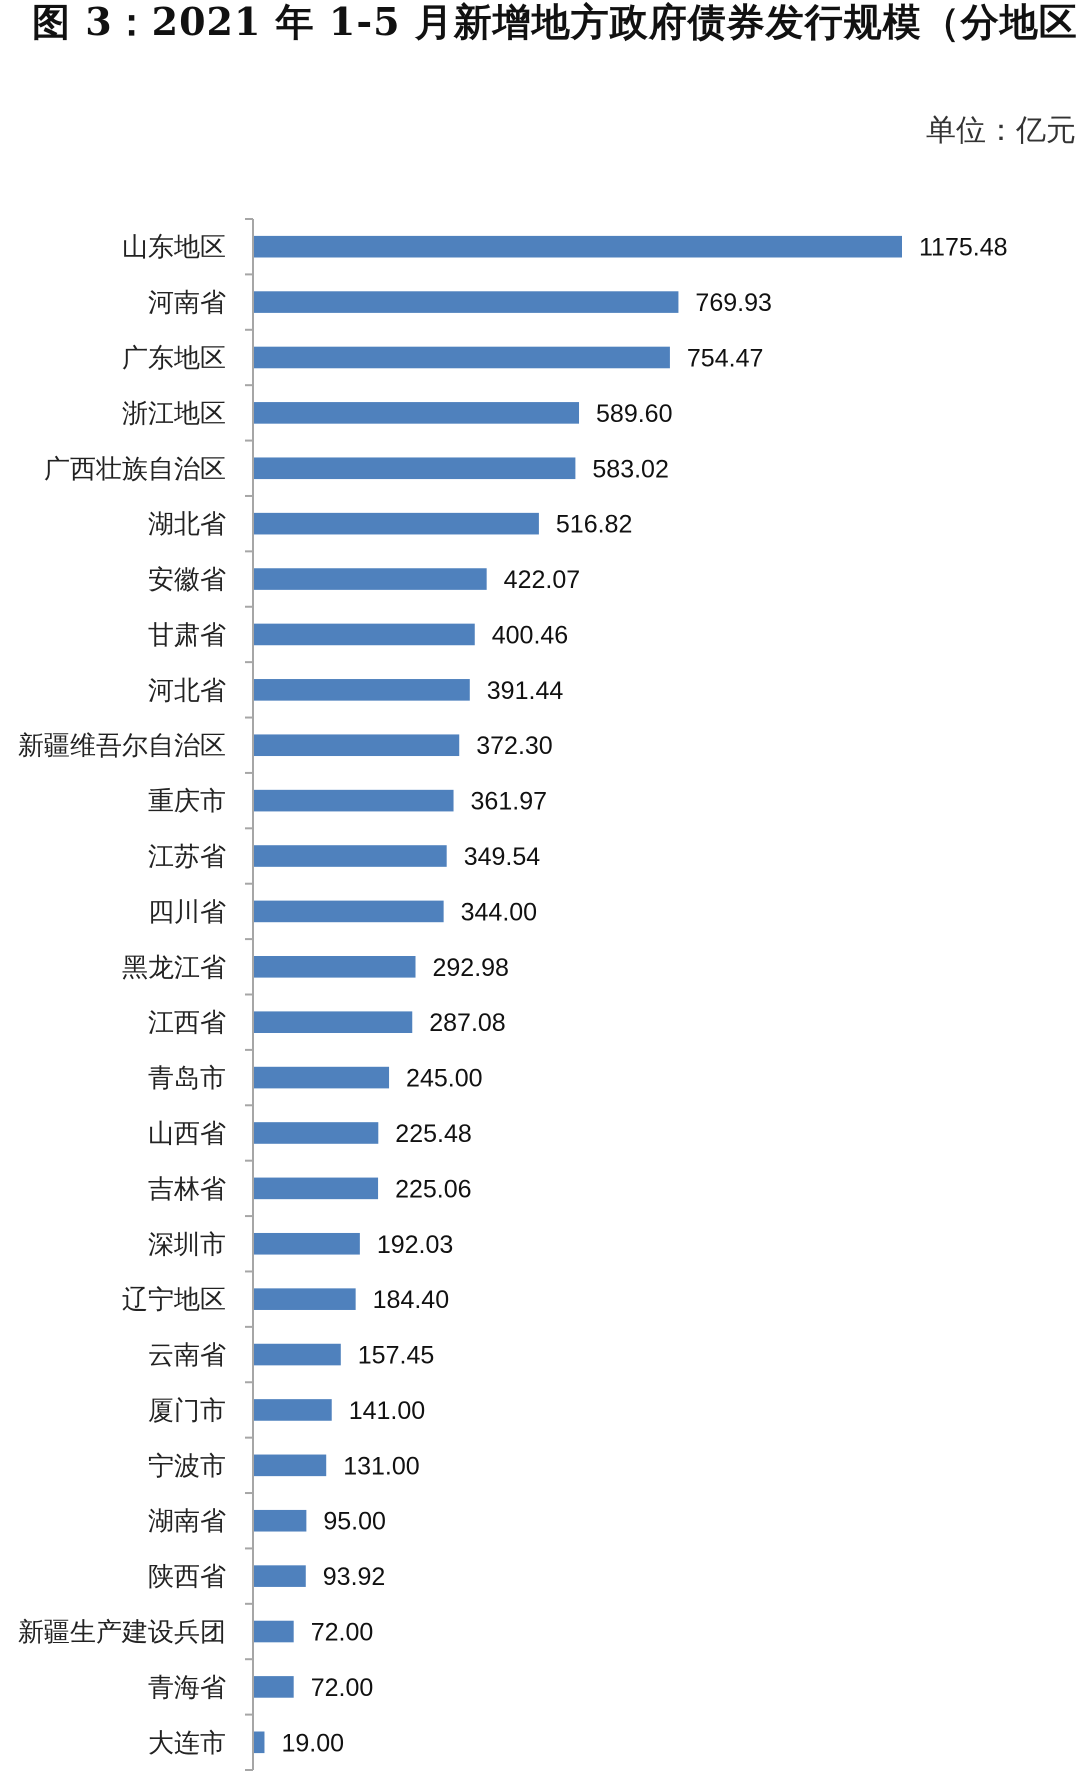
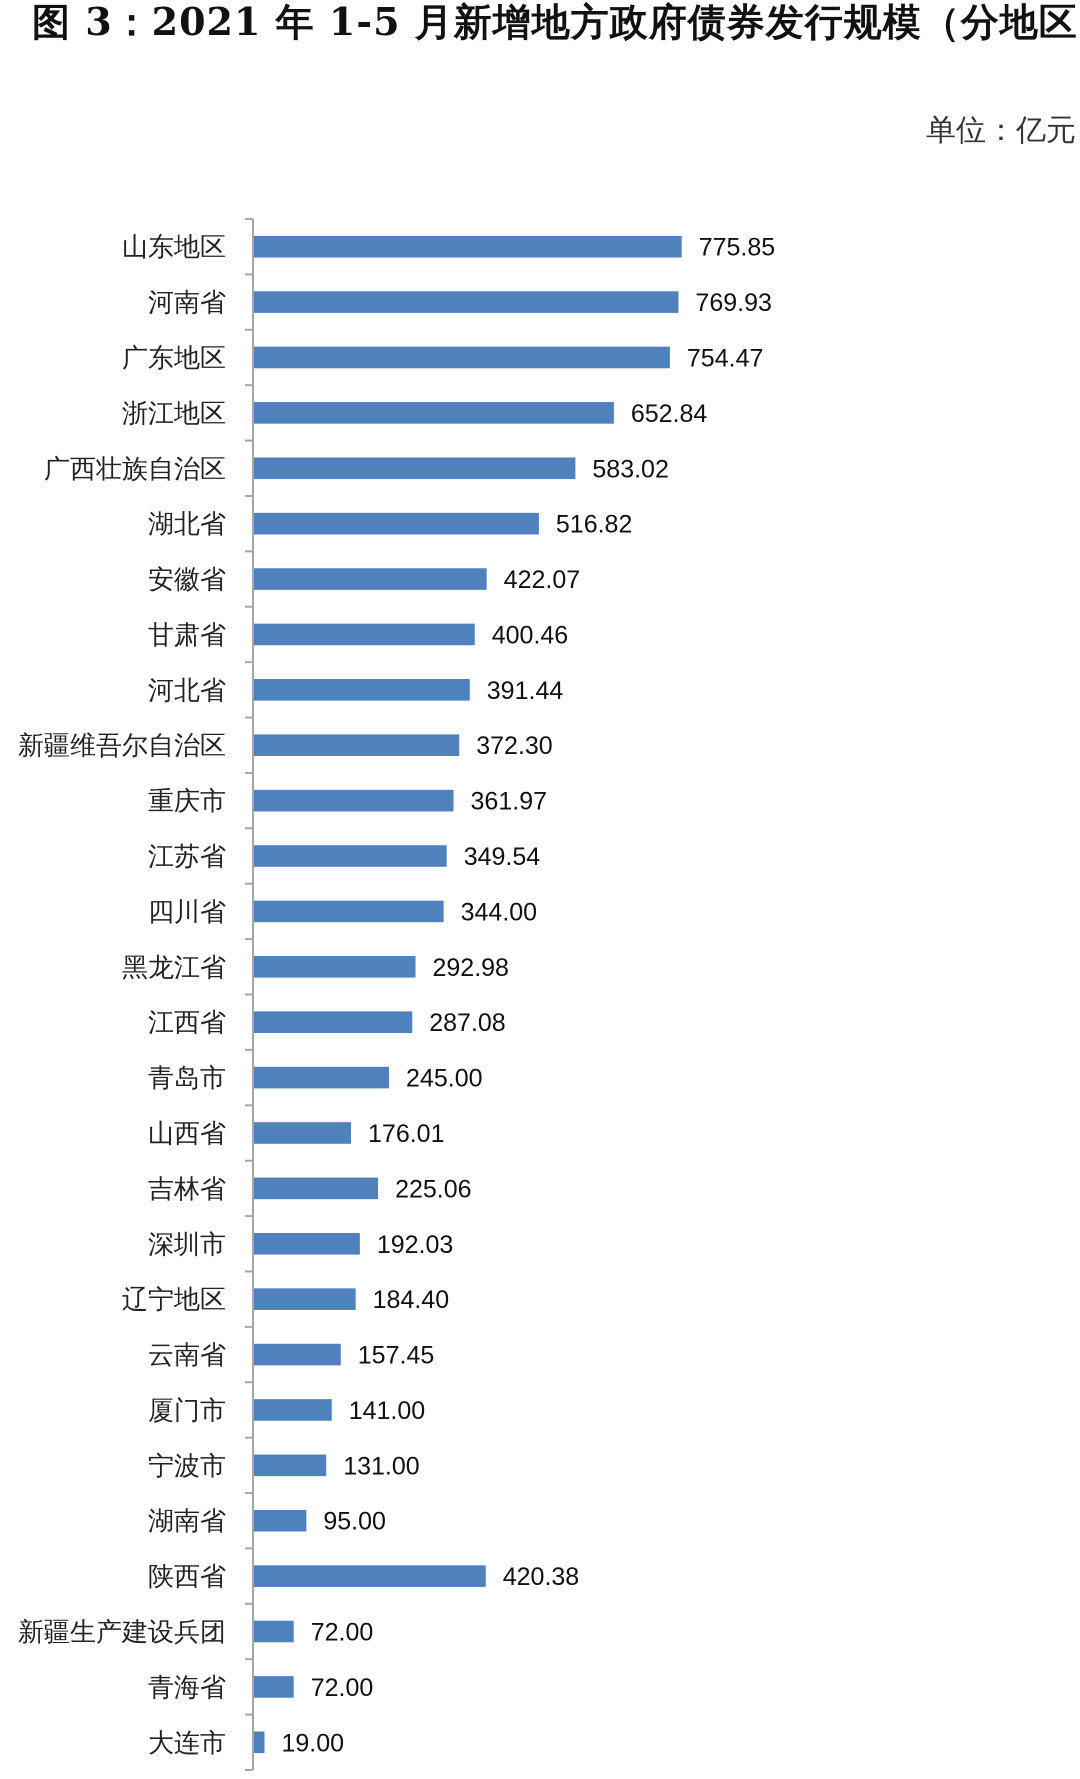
山东地区: 1175.48 -> 775.85
浙江地区: 589.60 -> 652.84
山西省: 225.48 -> 176.01
陕西省: 93.92 -> 420.38
